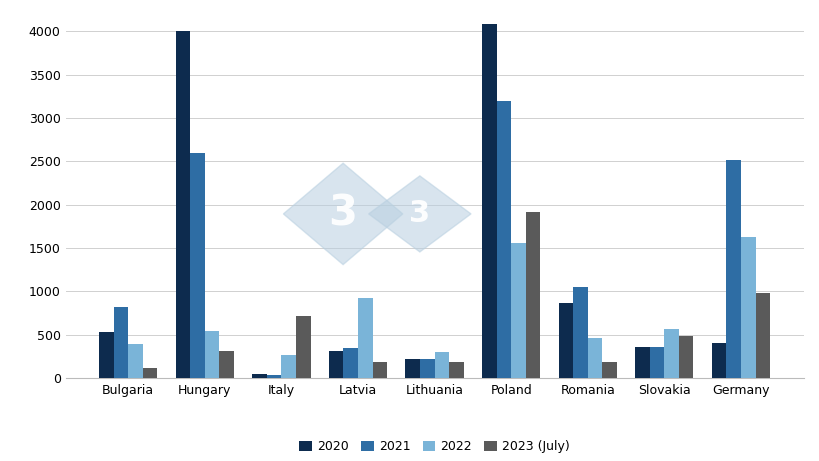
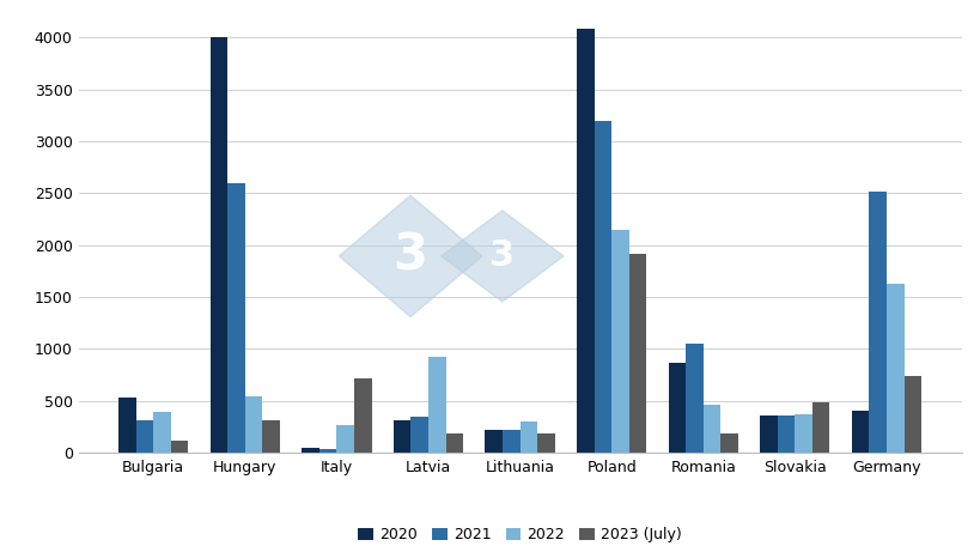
2021/Bulgaria: 820 -> 320
2022/Poland: 1560 -> 2140
2022/Slovakia: 560 -> 360
2023 (July)/Germany: 980 -> 740
